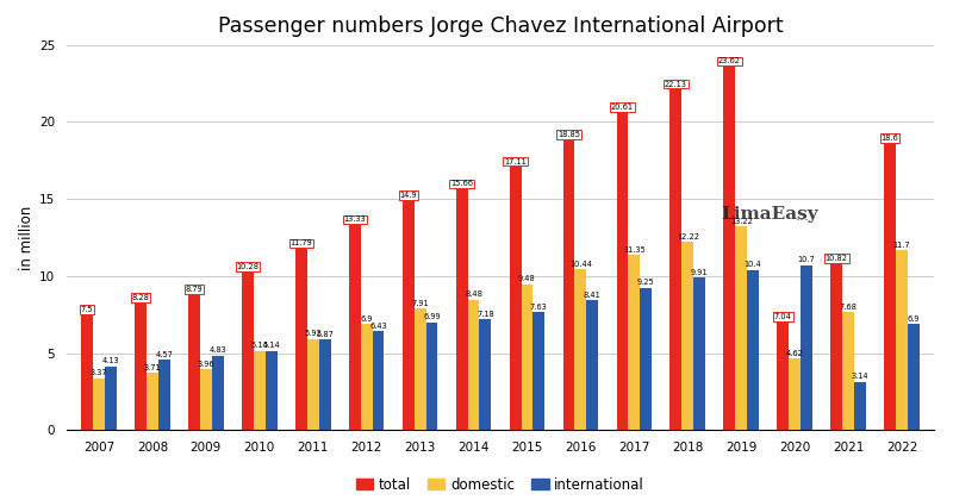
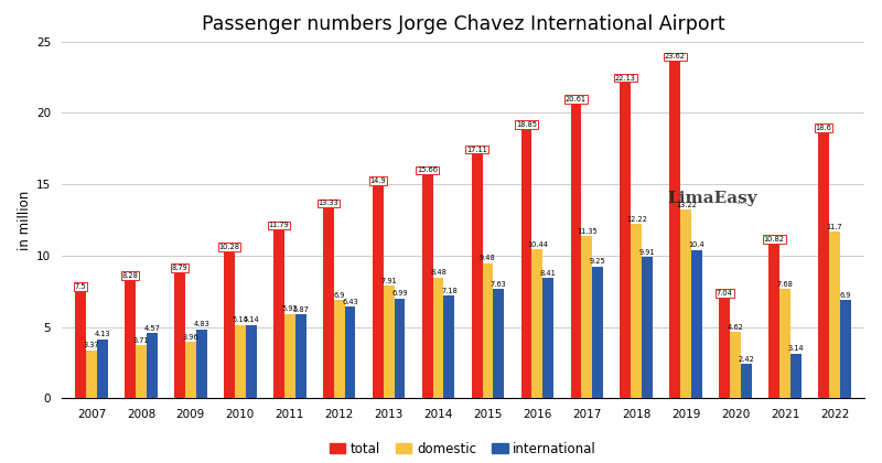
international/2020: 10.7 -> 2.4
